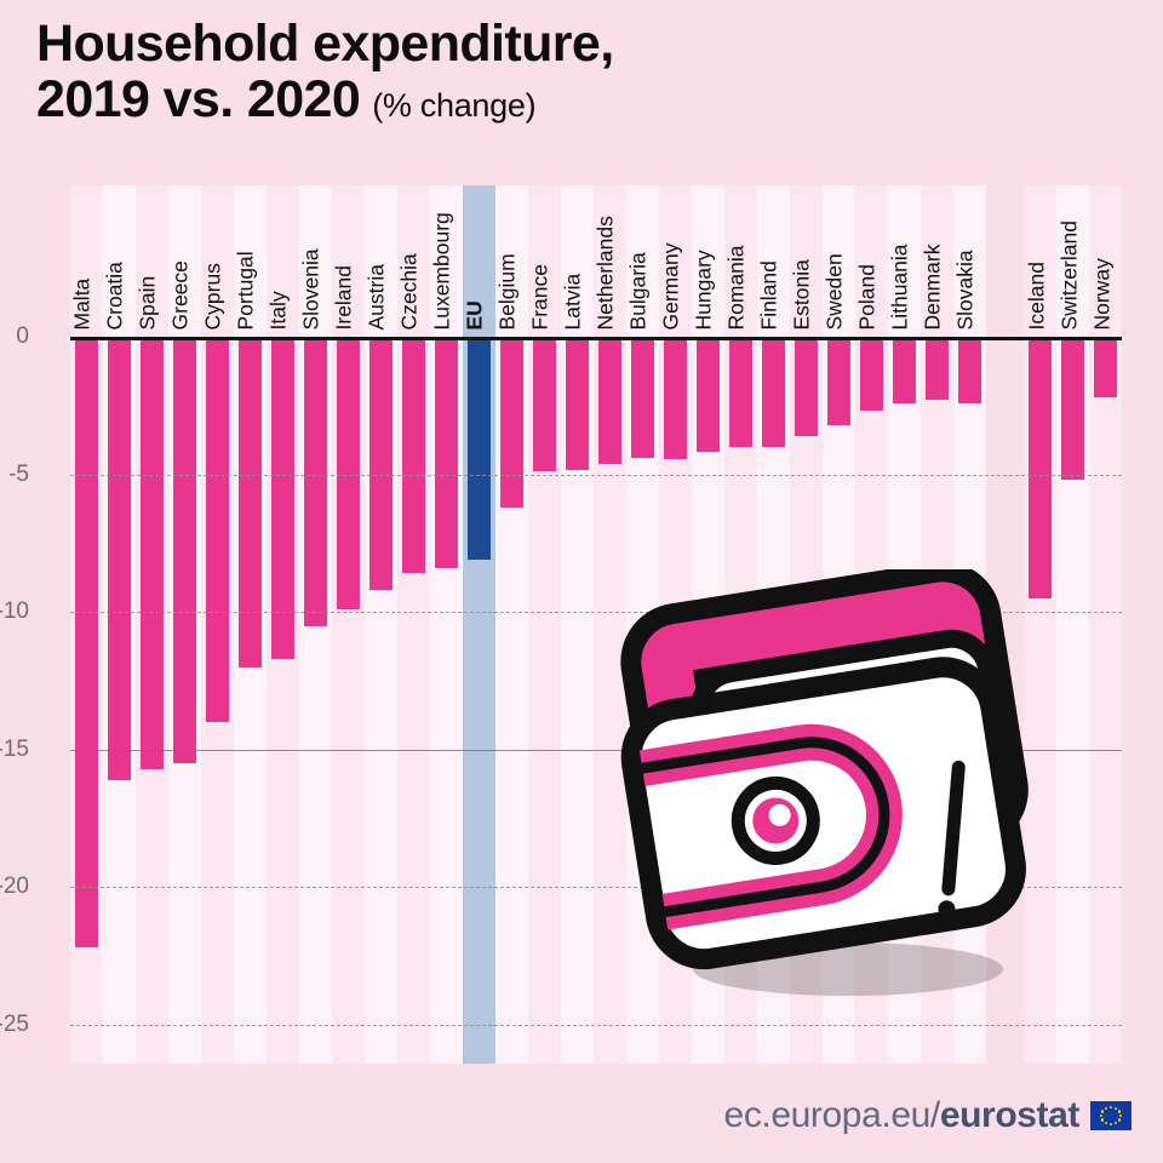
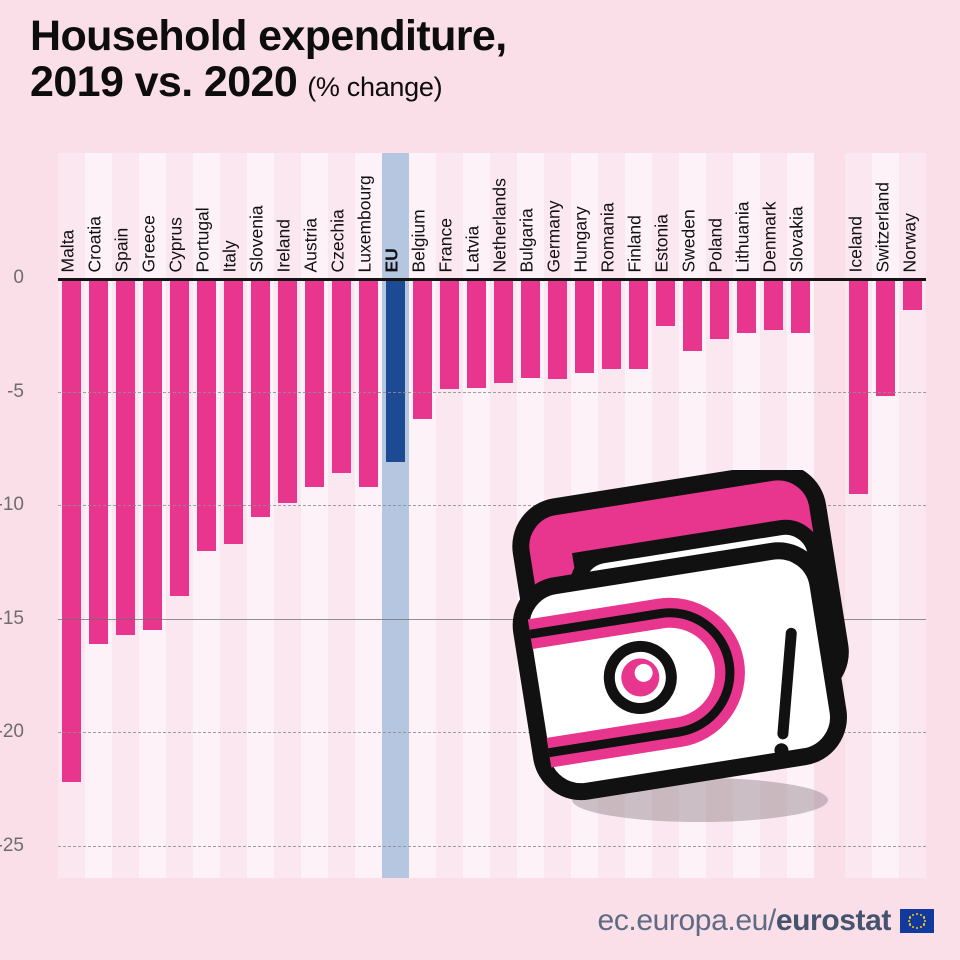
Luxembourg: -8.4 -> -9.2
Estonia: -3.6 -> -2.1
Norway: -2.2 -> -1.4
